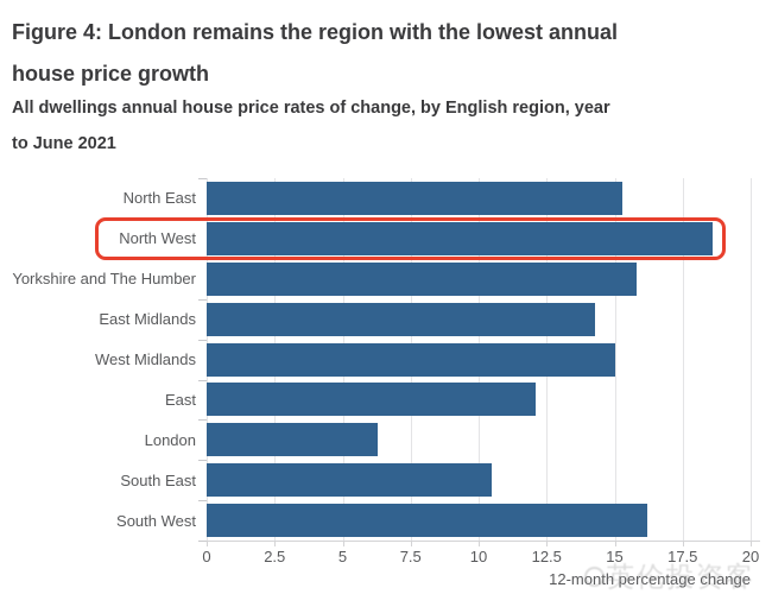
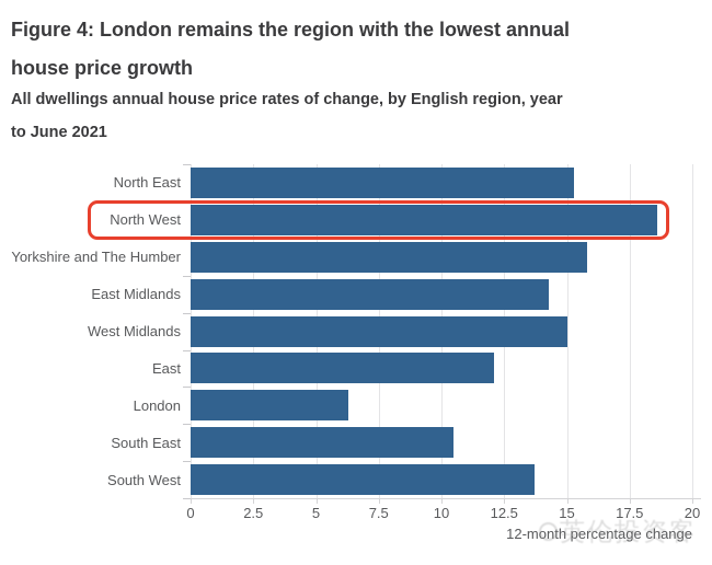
South West: 16.2 -> 13.7
